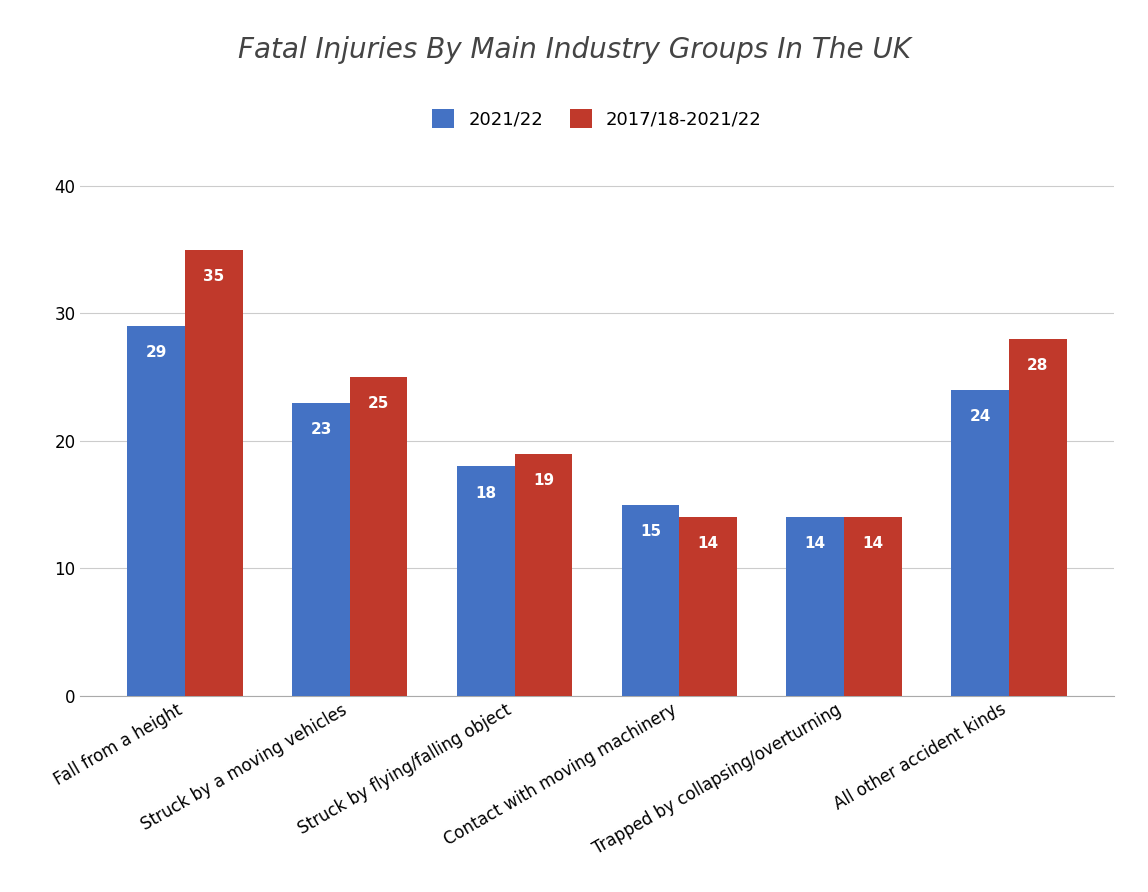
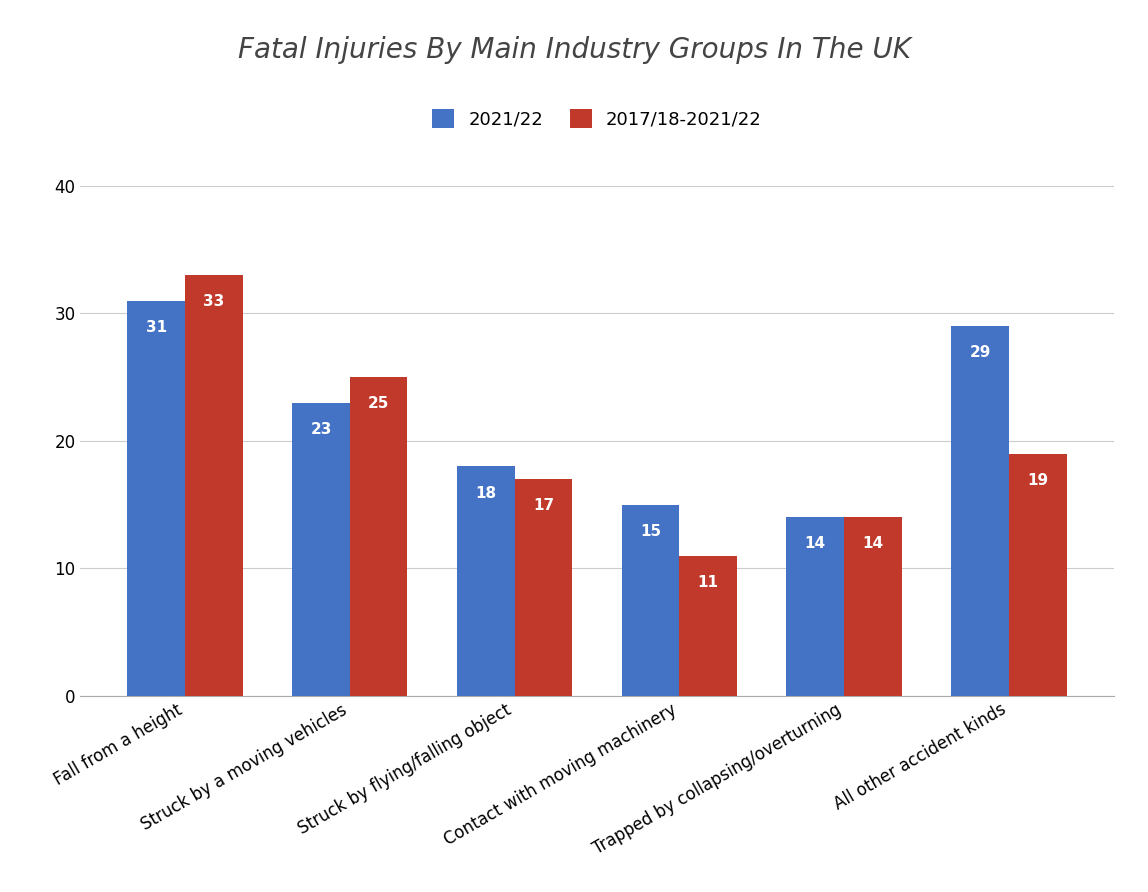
2021/22/Fall from a height: 29 -> 31
2017/18-2021/22/Fall from a height: 35 -> 33
2017/18-2021/22/Struck by flying/falling object: 19 -> 17
2017/18-2021/22/Contact with moving machinery: 14 -> 11
2021/22/All other accident kinds: 24 -> 29
2017/18-2021/22/All other accident kinds: 28 -> 19
